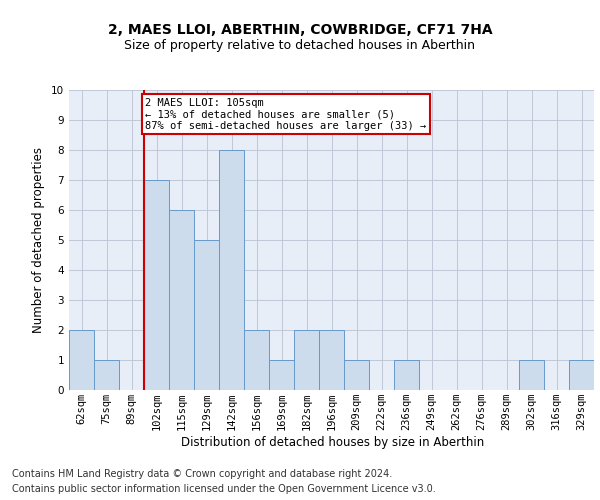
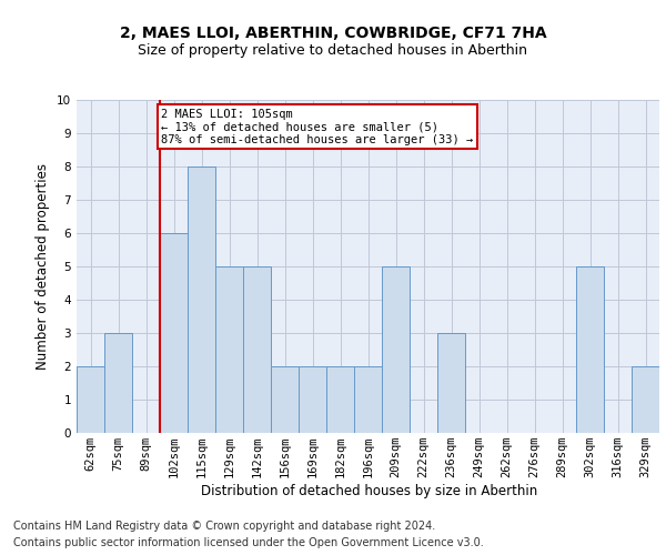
75sqm: 1 -> 3
102sqm: 7 -> 6
115sqm: 6 -> 8
142sqm: 8 -> 5
169sqm: 1 -> 2
209sqm: 1 -> 5
236sqm: 1 -> 3
302sqm: 1 -> 5
329sqm: 1 -> 2
